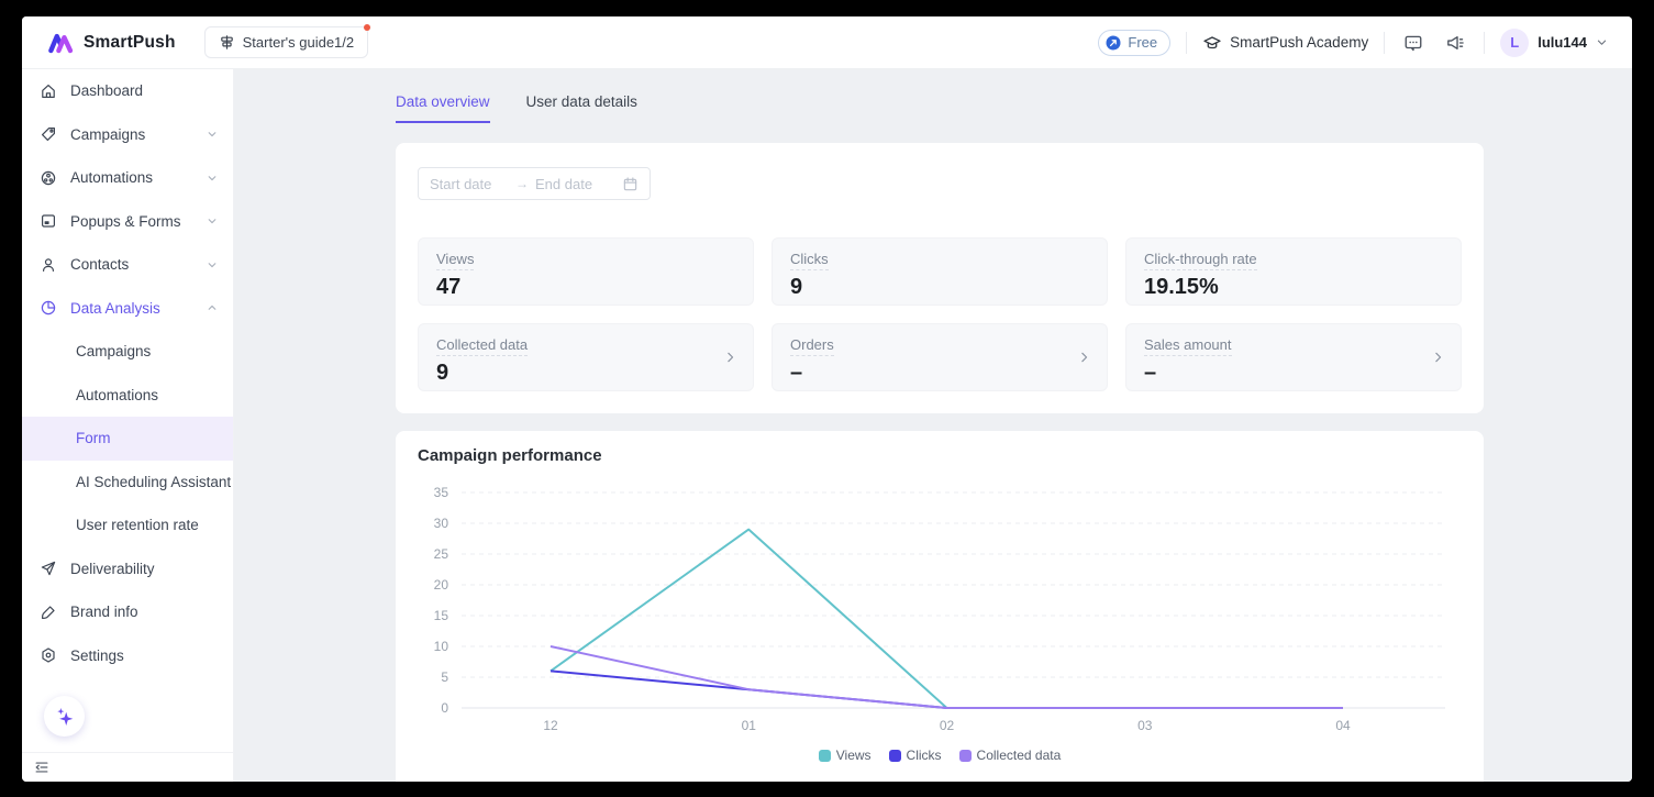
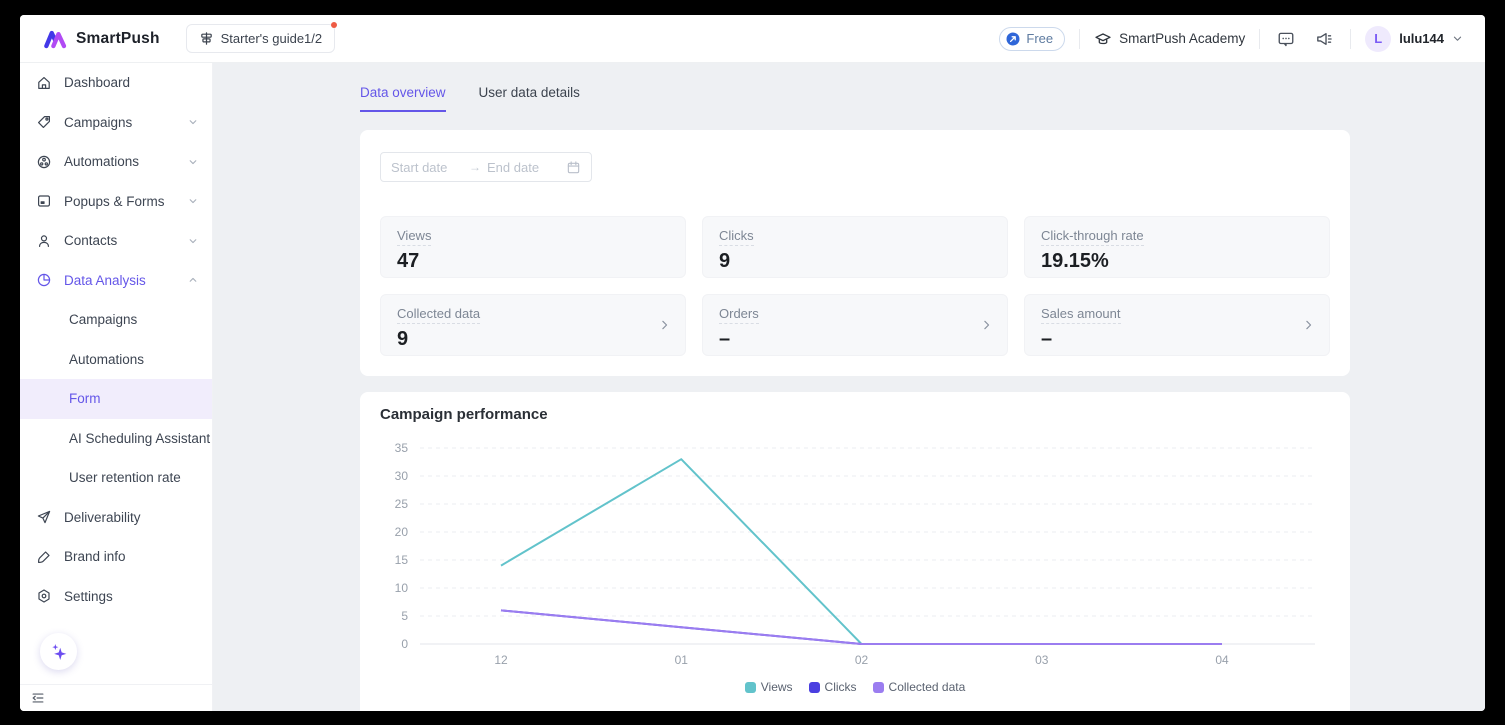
Views/12: 6 -> 14
Collected data/12: 10 -> 6
Views/01: 29 -> 33
